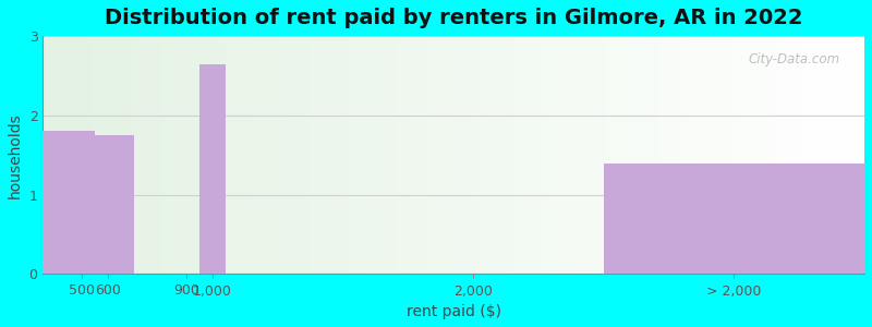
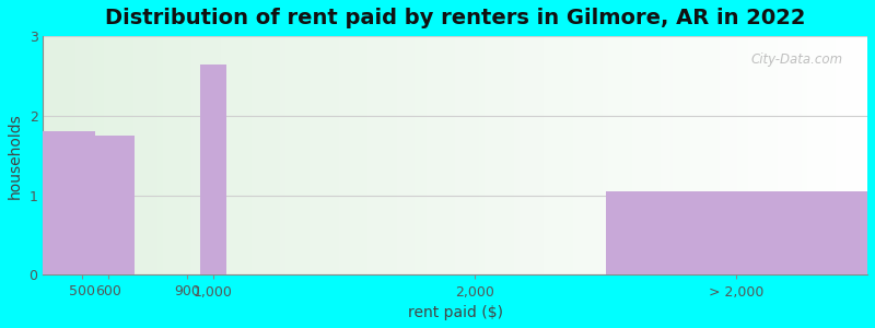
> 2,000: 1.40 -> 1.05
